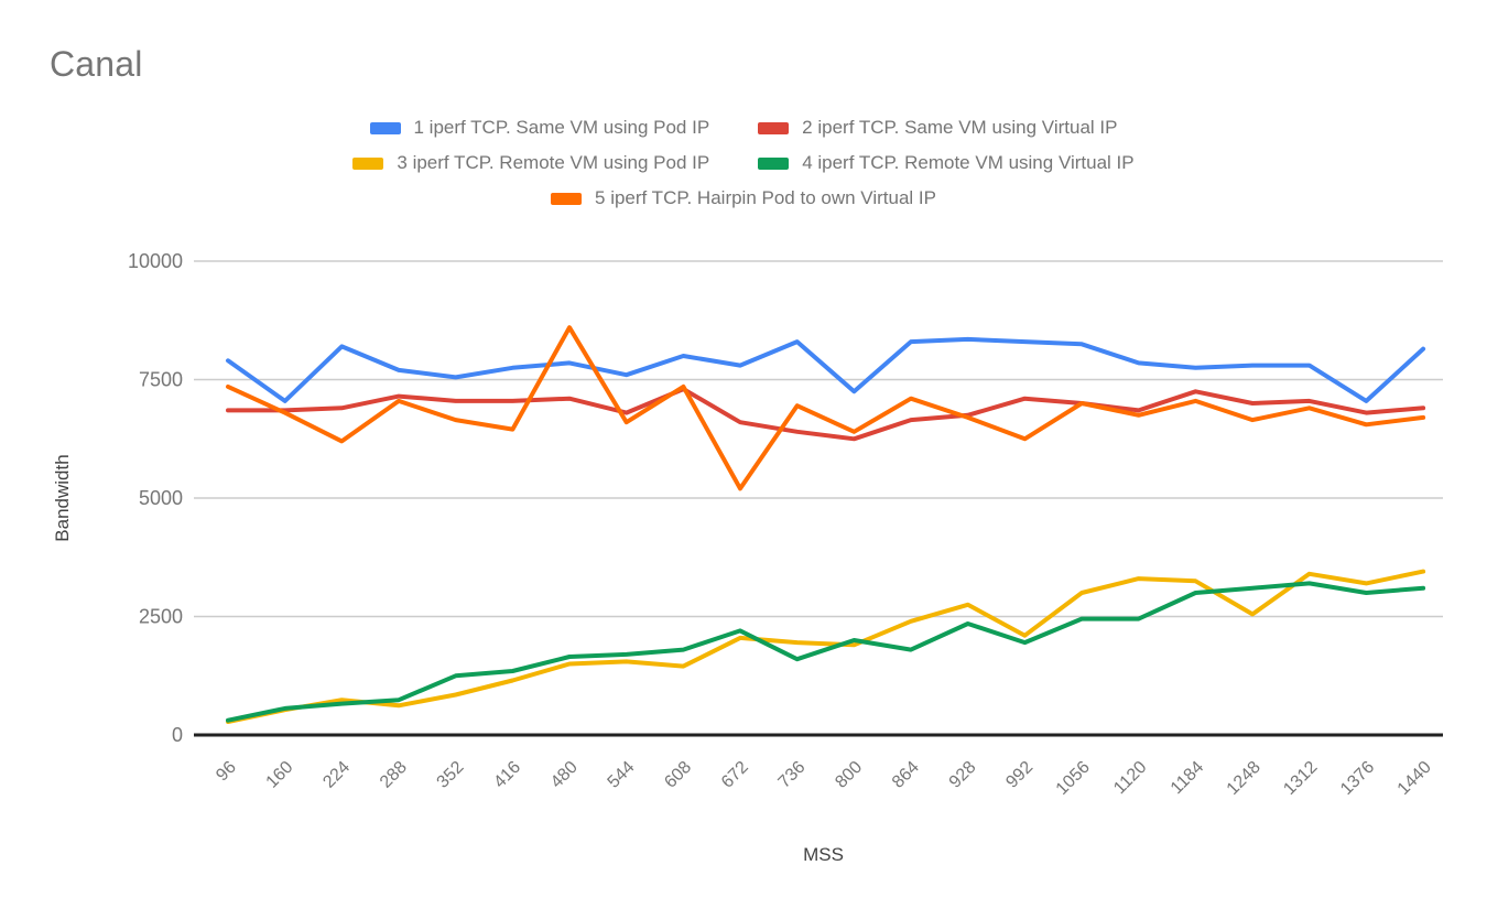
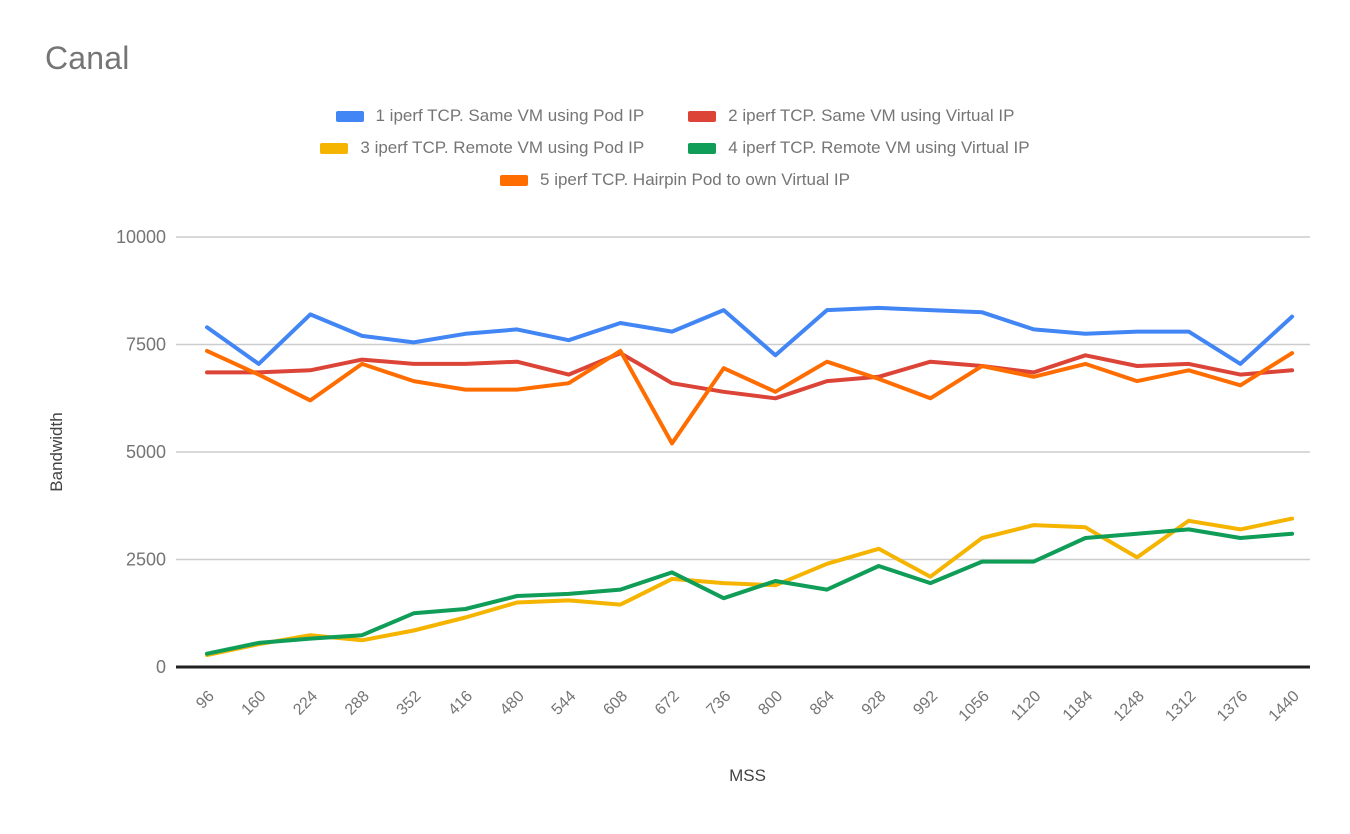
5 iperf TCP. Hairpin Pod to own Virtual IP/480: 8600 -> 6400
5 iperf TCP. Hairpin Pod to own Virtual IP/1440: 6700 -> 7300
